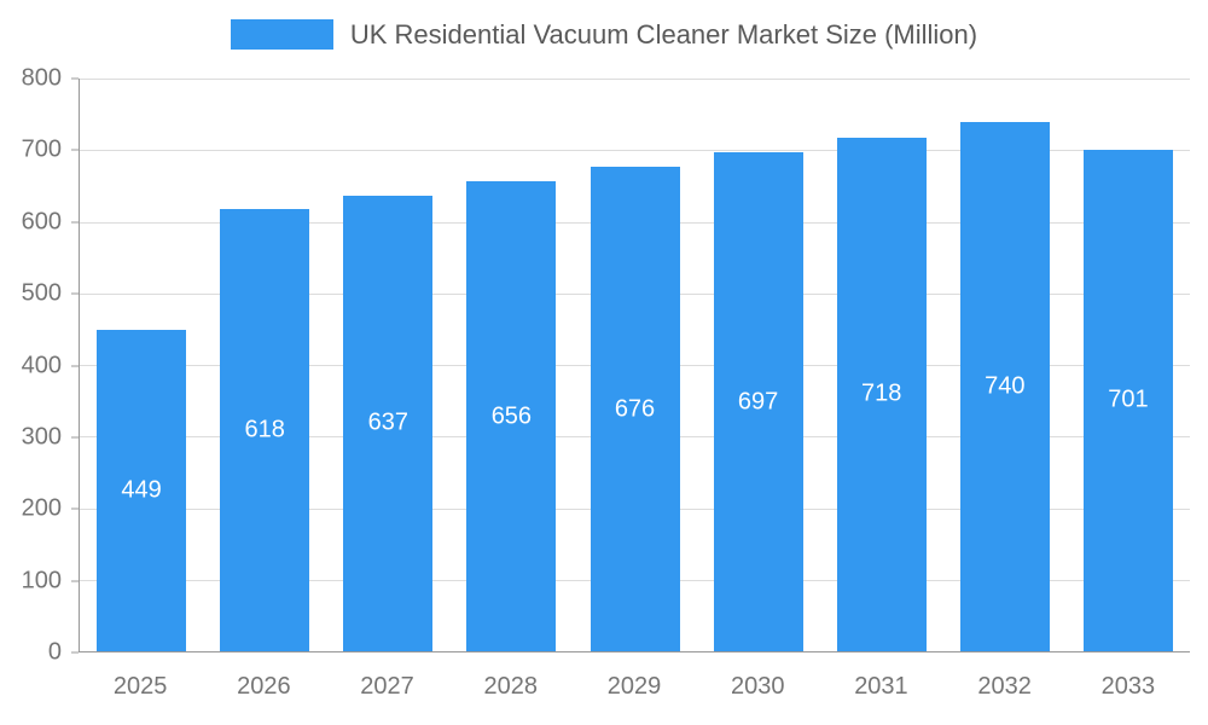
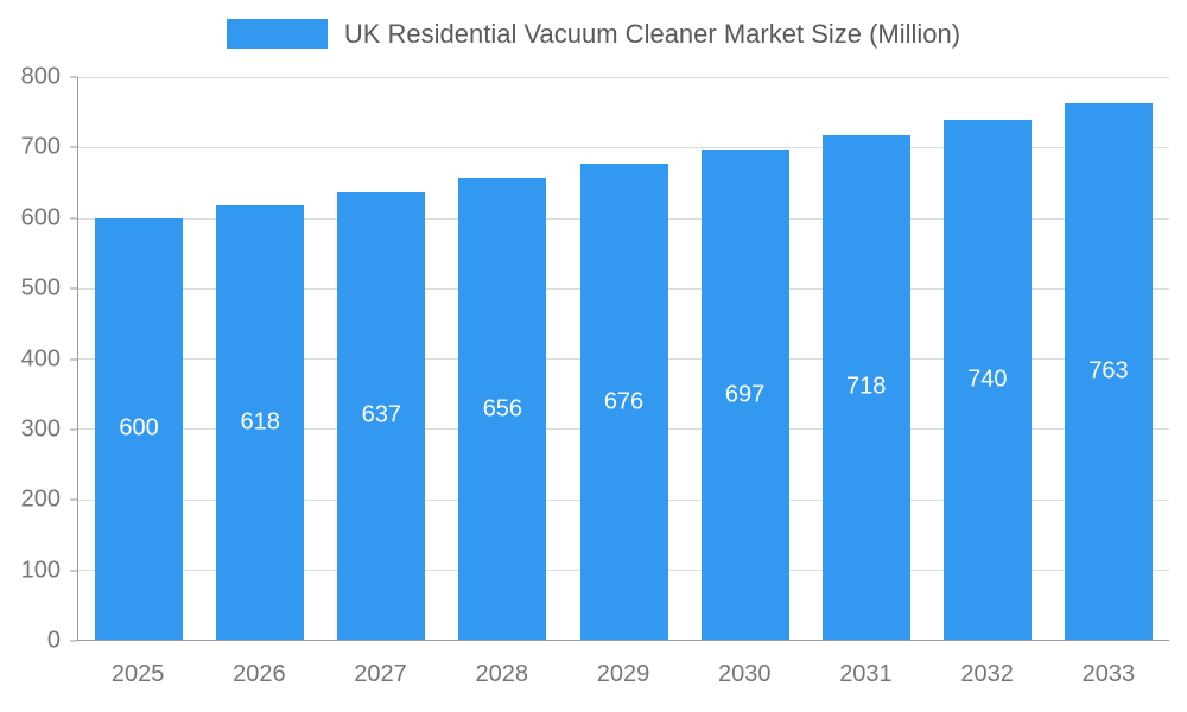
2025: 449 -> 600
2033: 701 -> 763
